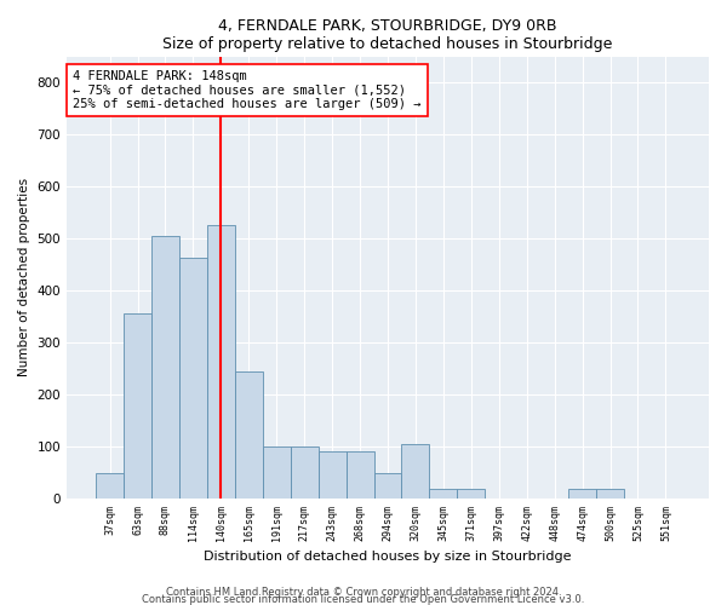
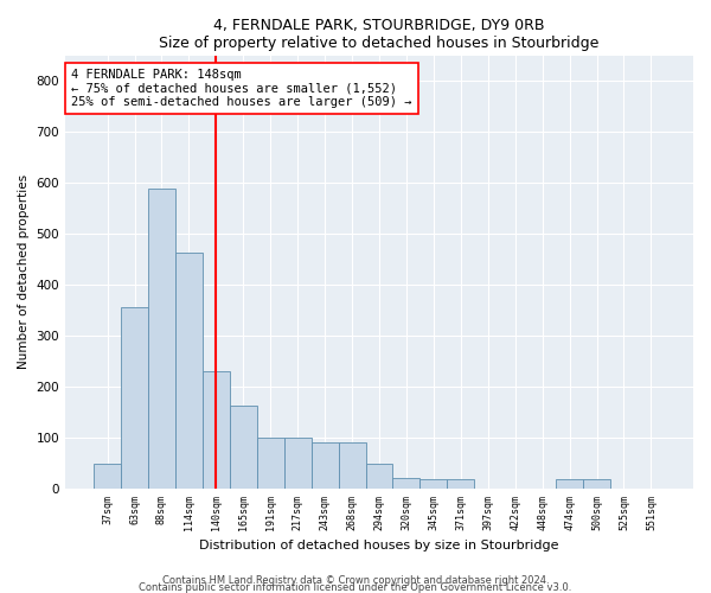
88sqm: 505 -> 590
140sqm: 525 -> 230
165sqm: 245 -> 163
320sqm: 105 -> 20
